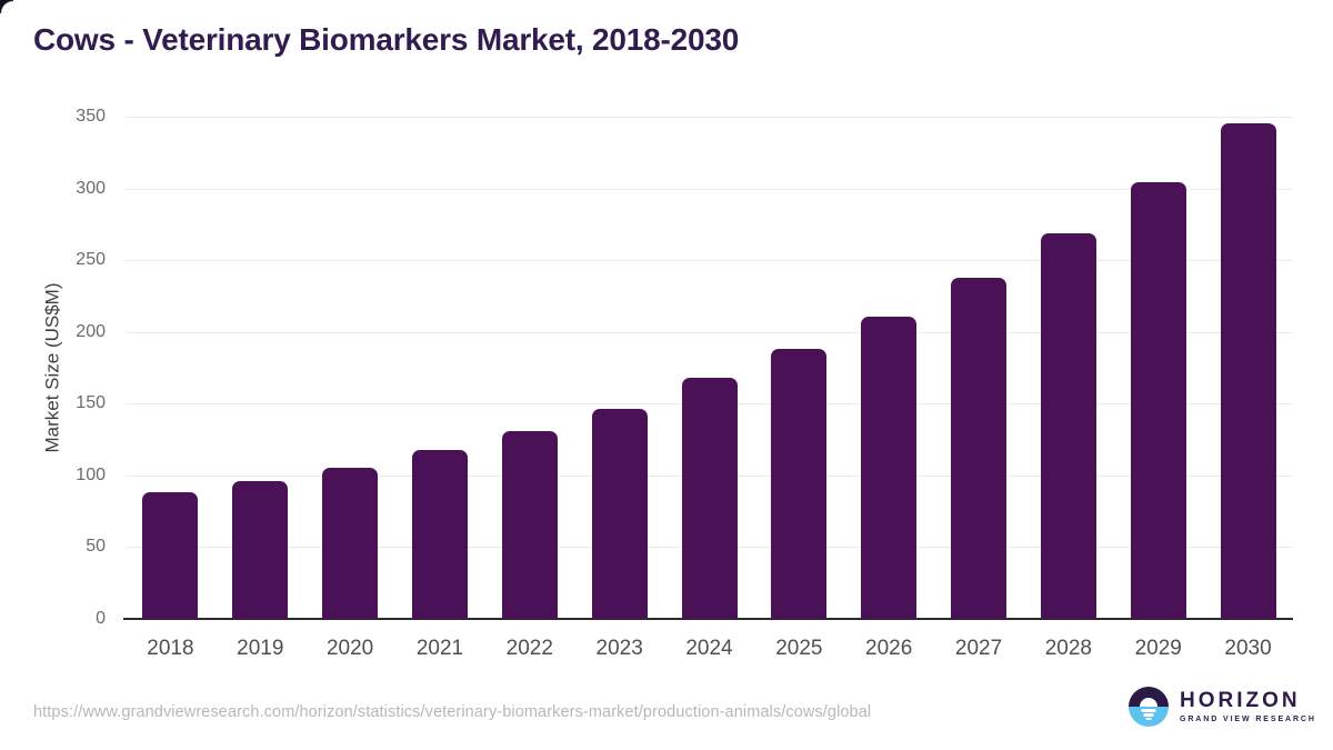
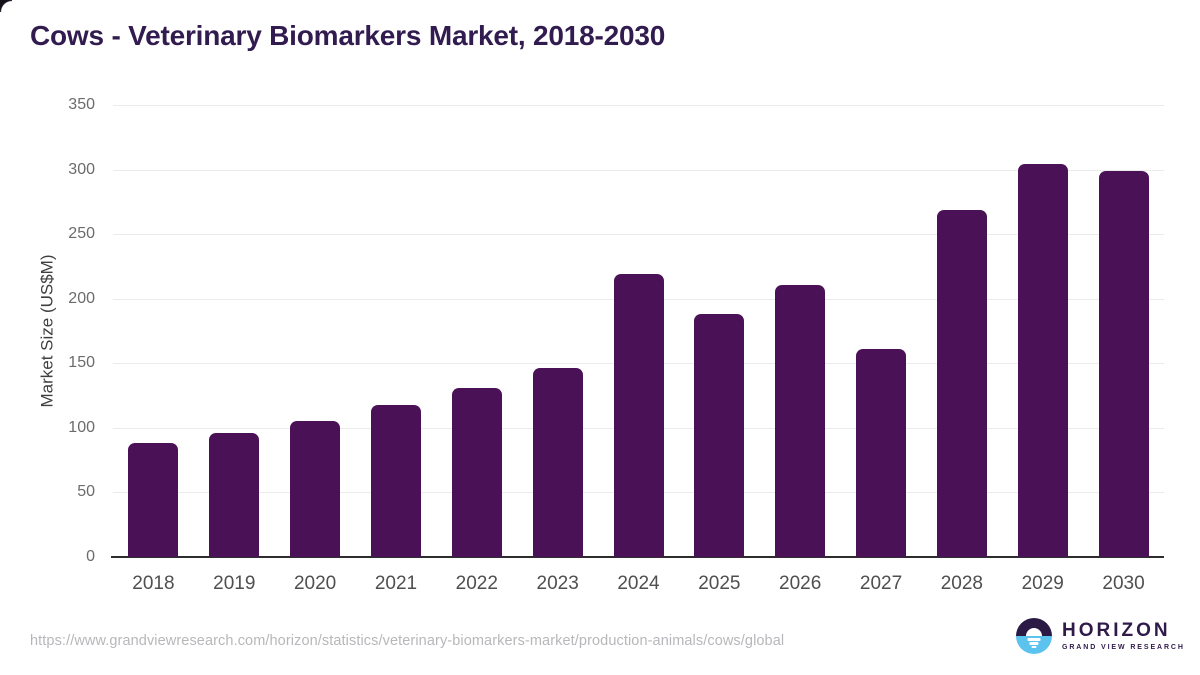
2024: 168 -> 219
2027: 238 -> 161
2030: 345 -> 299
